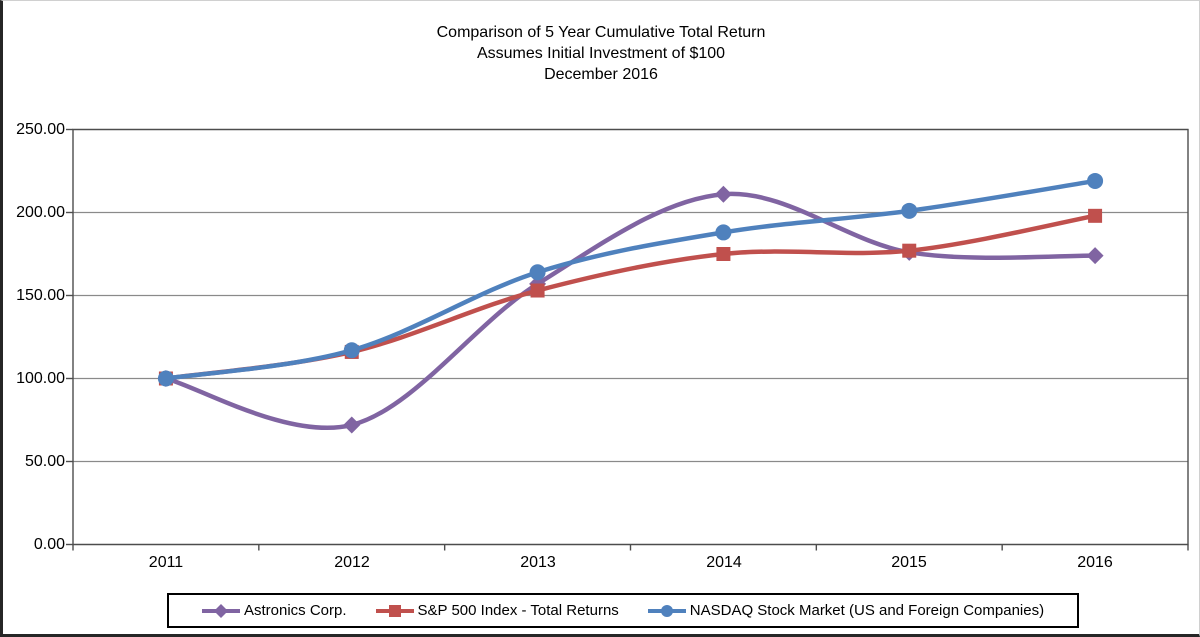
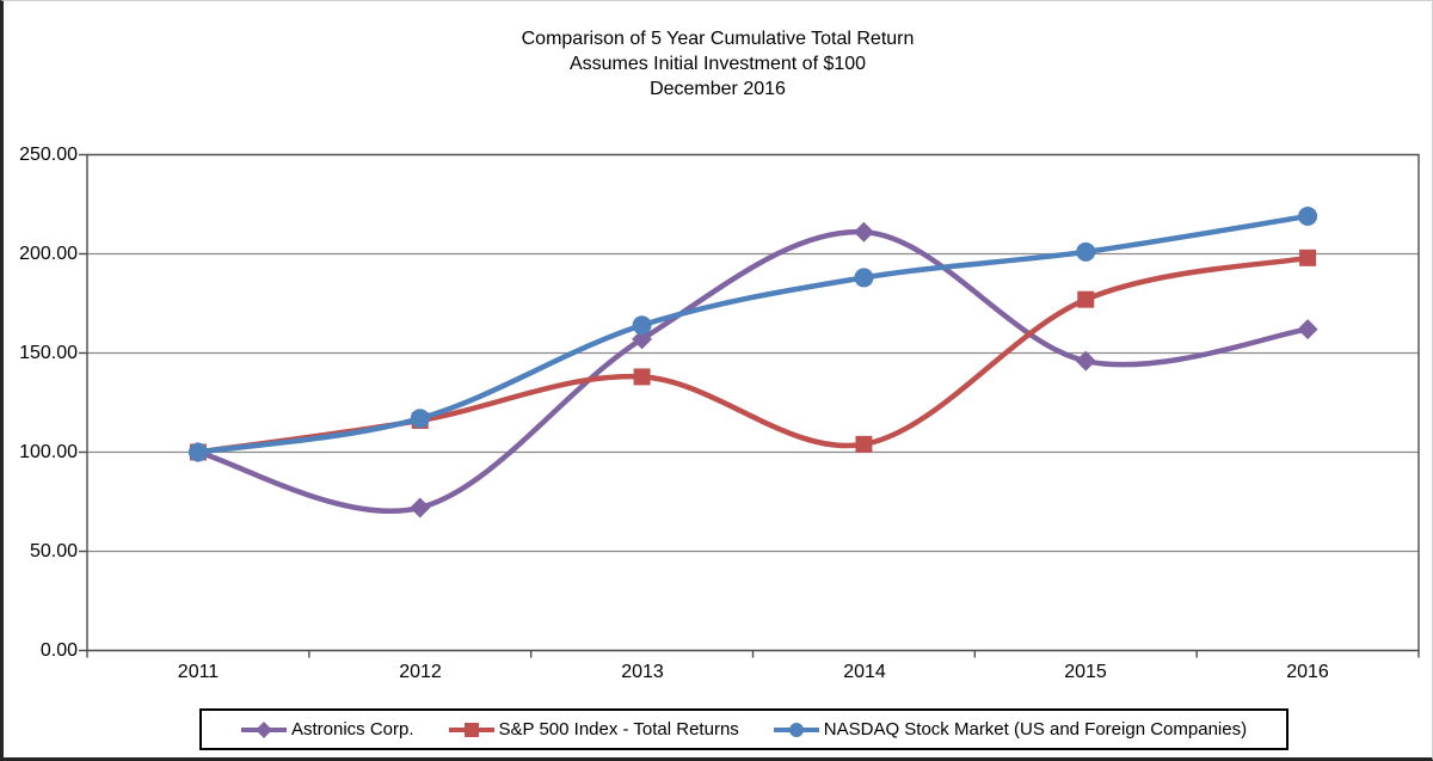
S&P 500 Index - Total Returns/2013: 153 -> 138
S&P 500 Index - Total Returns/2014: 175 -> 104
Astronics Corp./2015: 176 -> 146
Astronics Corp./2016: 174 -> 162
